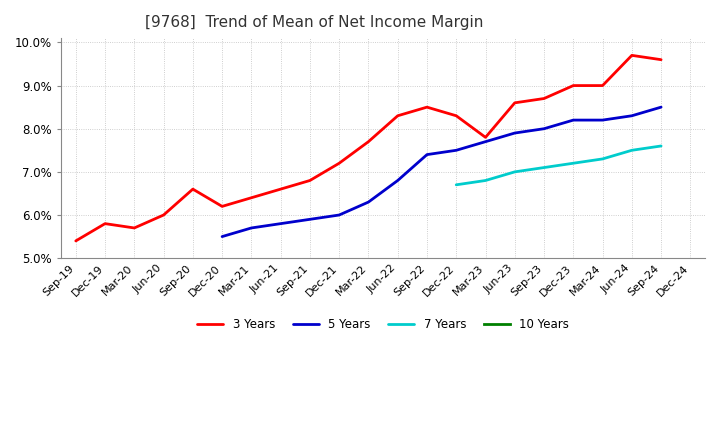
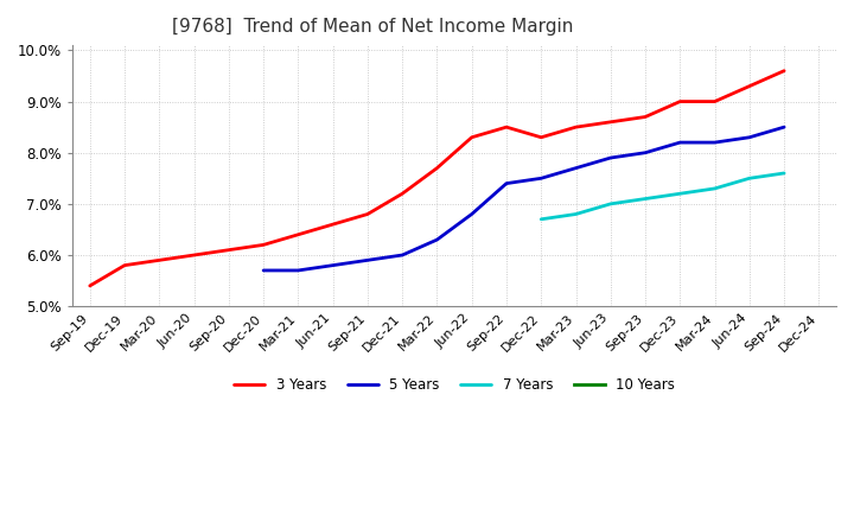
3 Years/Mar-20: 5.7% -> 5.9%
3 Years/Sep-20: 6.6% -> 6.1%
5 Years/Dec-20: 5.5% -> 5.7%
3 Years/Mar-23: 7.8% -> 8.5%
3 Years/Jun-24: 9.7% -> 9.3%
